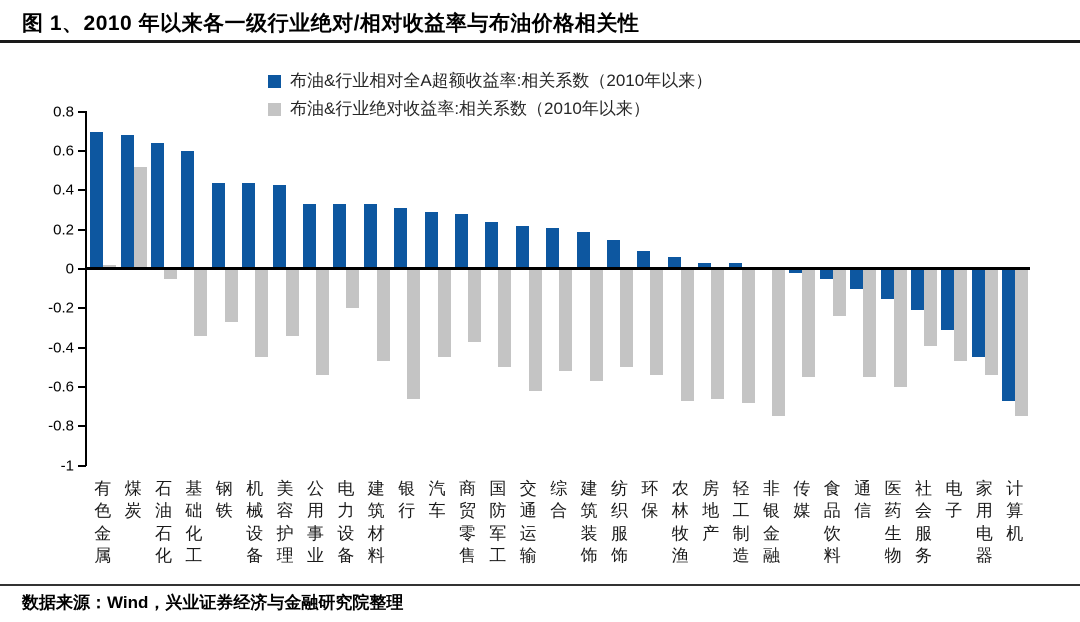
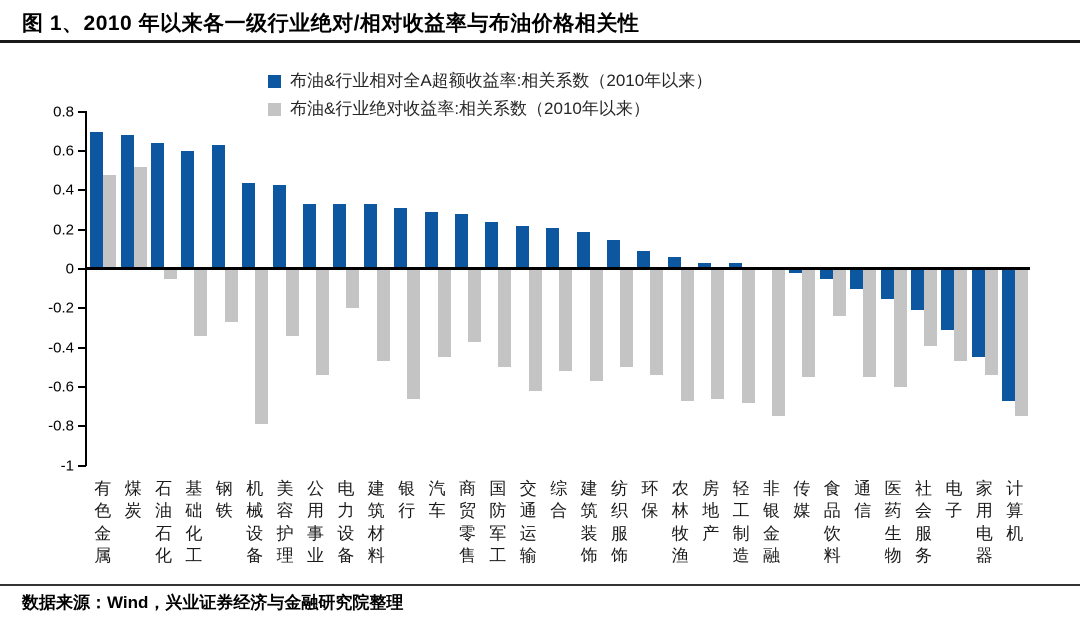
布油&行业绝对收益率:相关系数（2010年以来）/有色金属: 0.02 -> 0.48
布油&行业相对全A超额收益率:相关系数（2010年以来）/钢铁: 0.44 -> 0.63
布油&行业绝对收益率:相关系数（2010年以来）/机械设备: -0.45 -> -0.79
